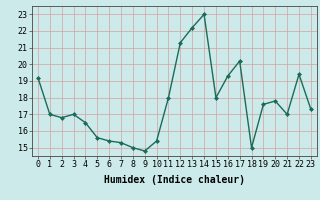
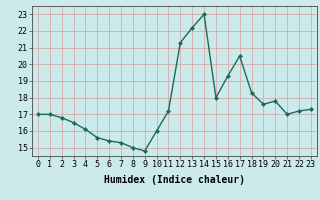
0: 19.2 -> 17.0
3: 17.0 -> 16.5
4: 16.5 -> 16.1
10: 15.4 -> 16.0
11: 18.0 -> 17.2
17: 20.2 -> 20.5
18: 15.0 -> 18.3
22: 19.4 -> 17.2
